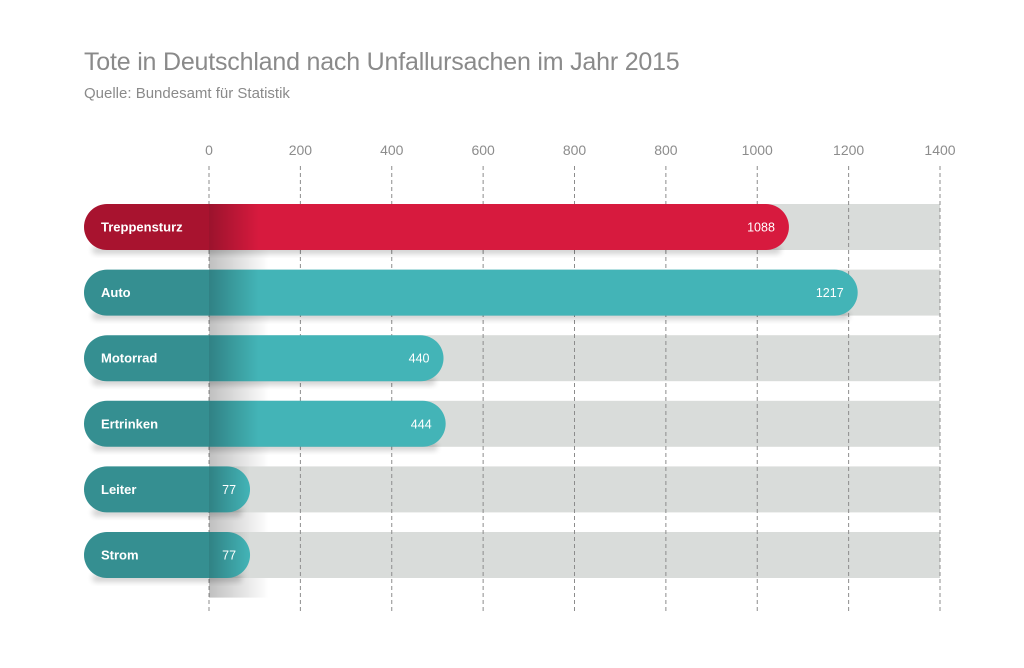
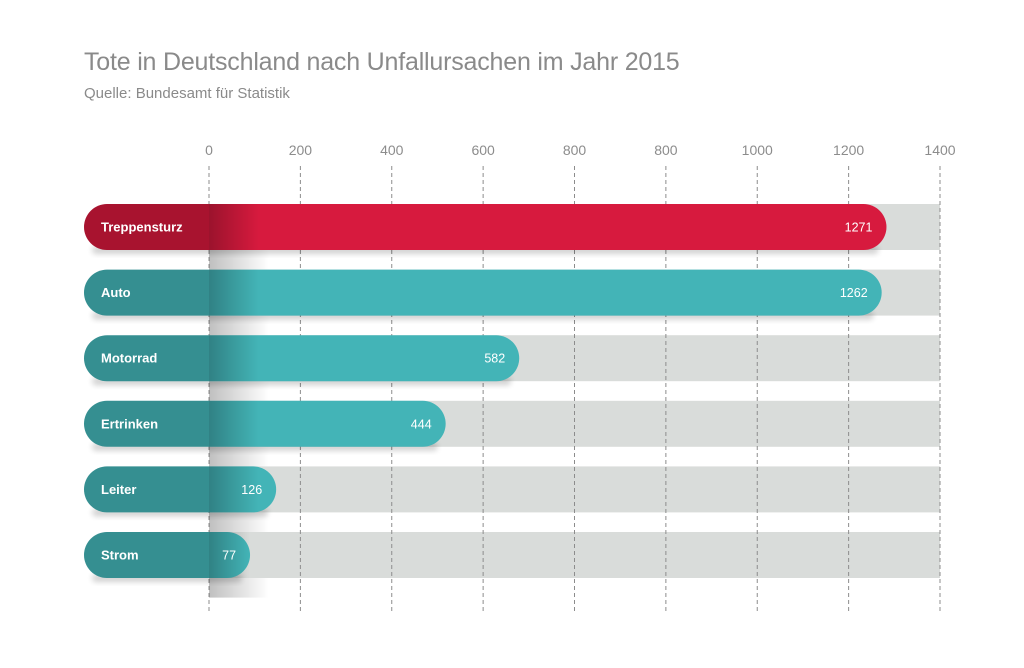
Treppensturz: 1088 -> 1271
Auto: 1217 -> 1262
Motorrad: 440 -> 582
Leiter: 77 -> 126
